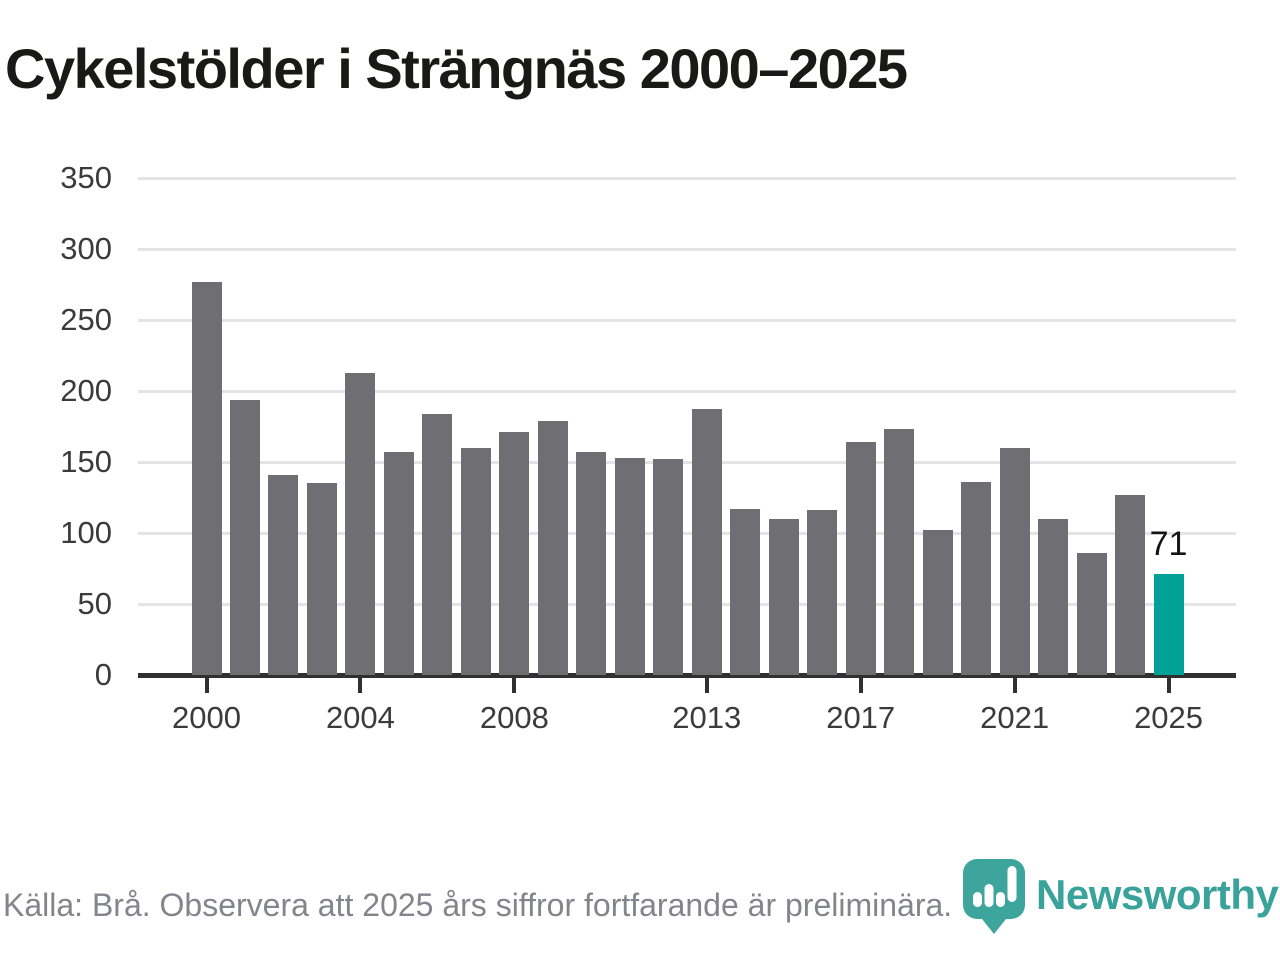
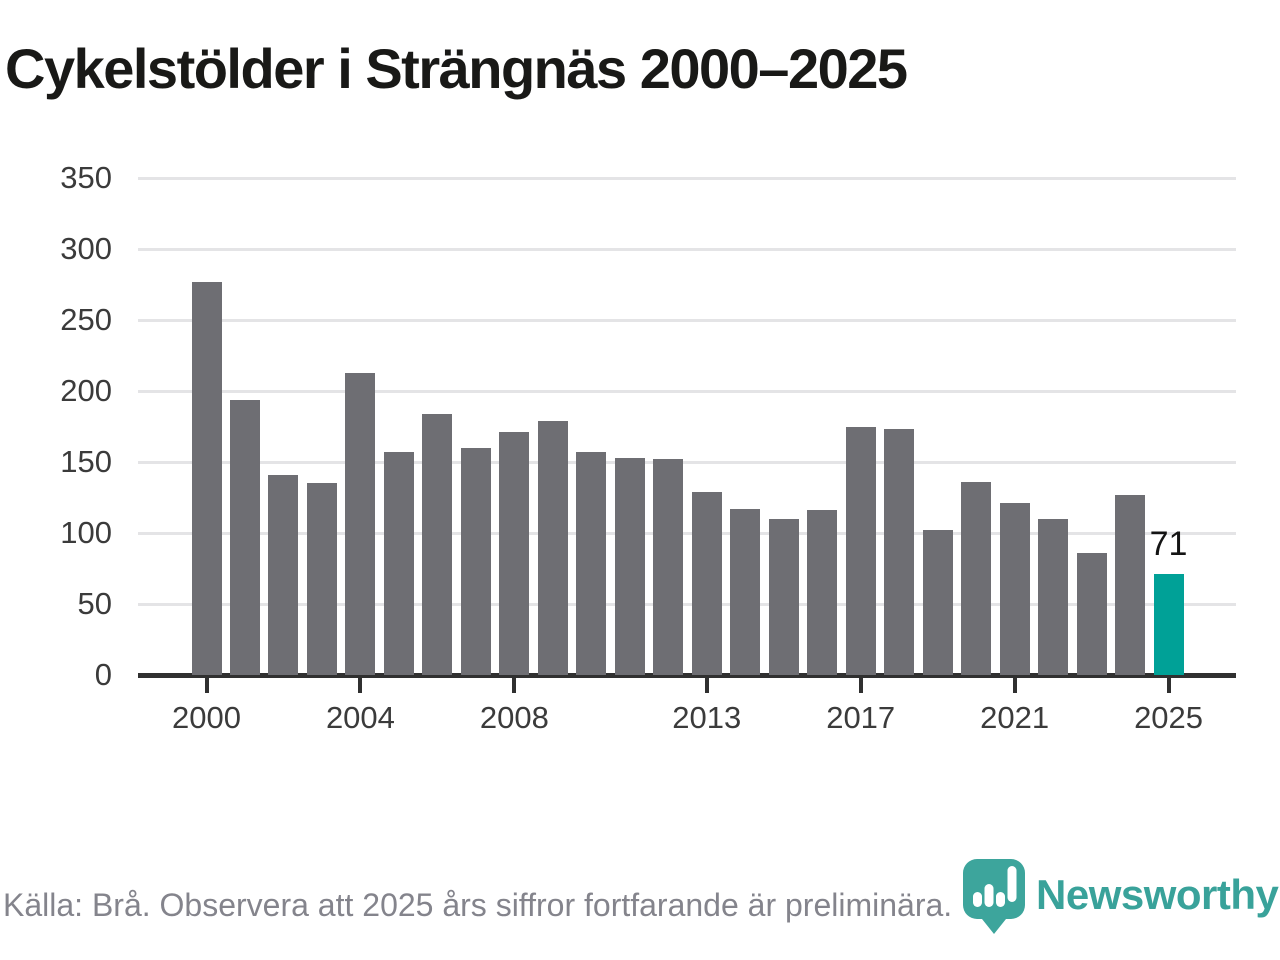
2013: 187 -> 129
2017: 164 -> 175
2021: 160 -> 121
